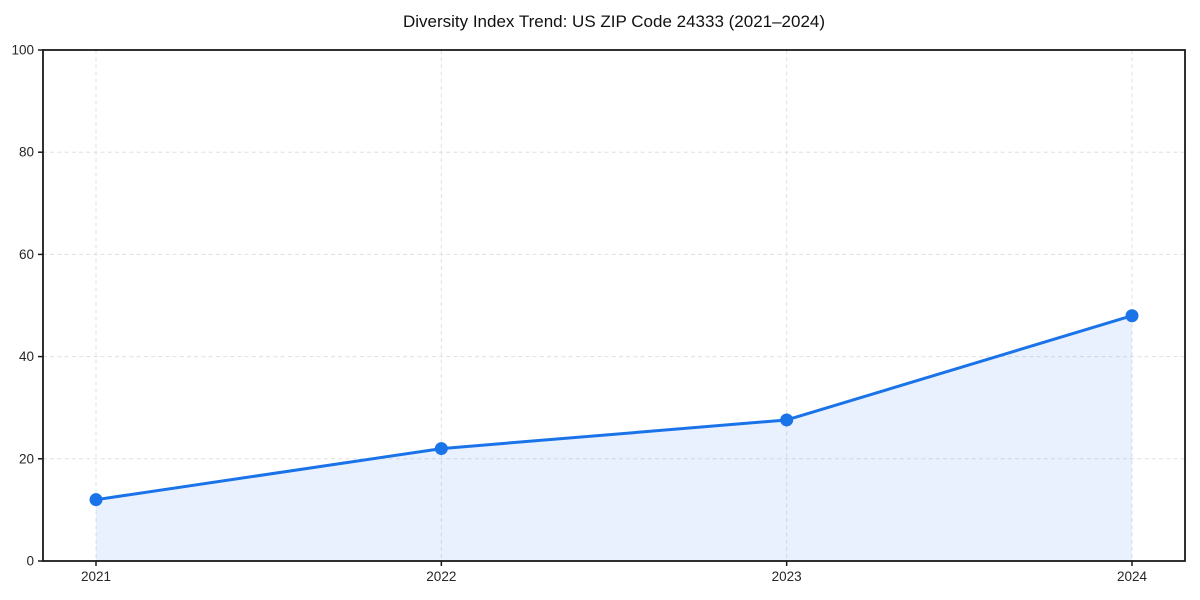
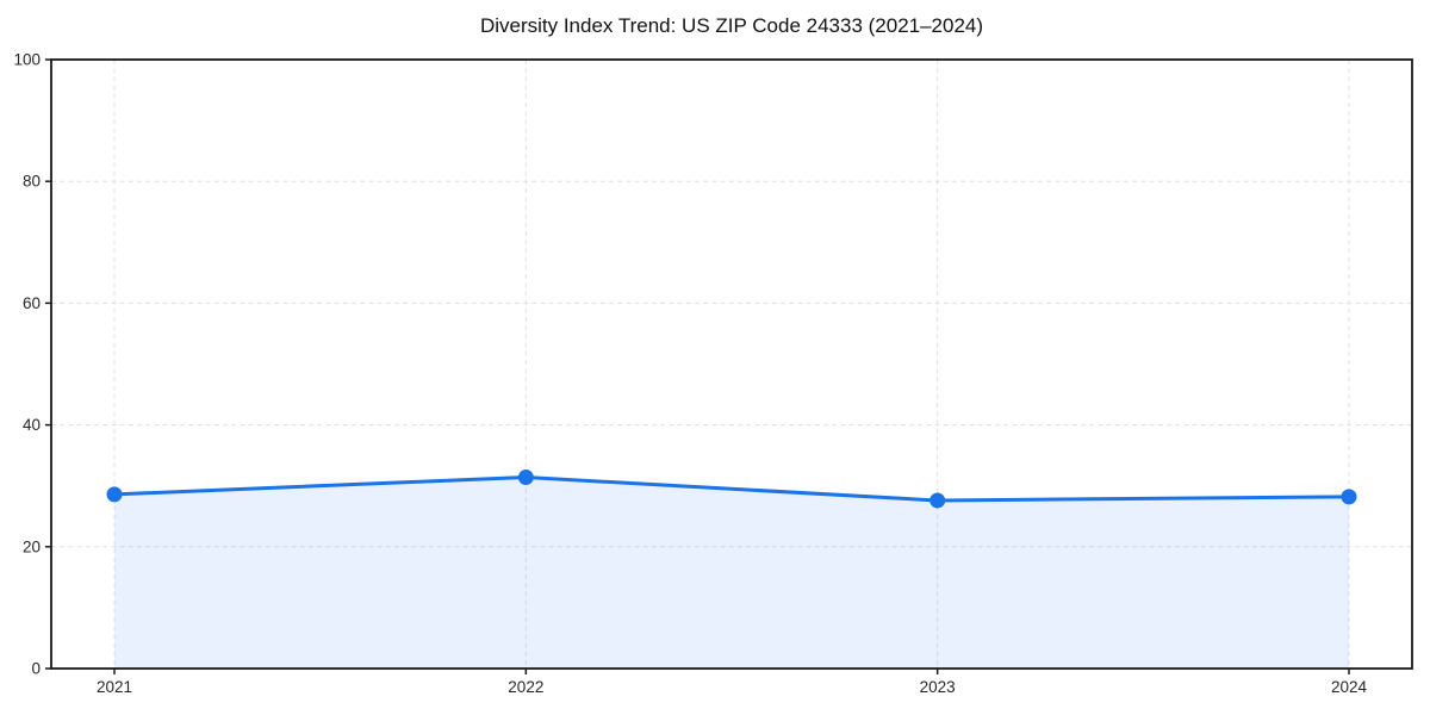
2021: 12 -> 29
2022: 22 -> 31
2024: 48 -> 28
